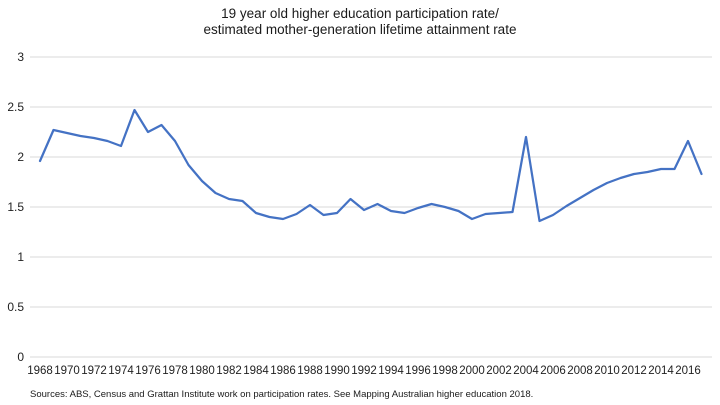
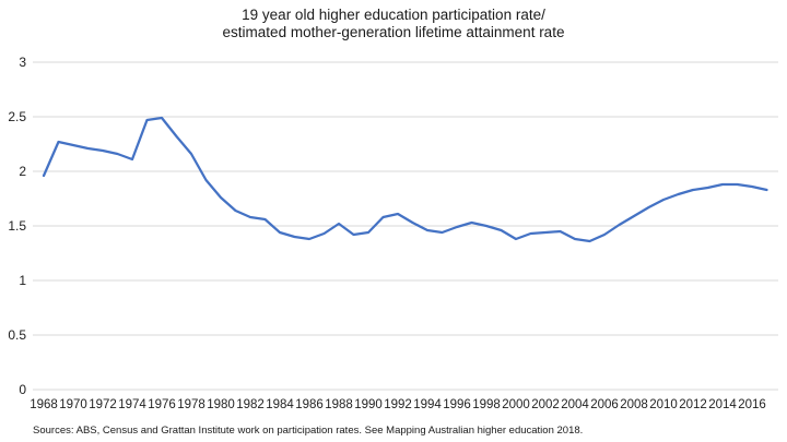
1976: 2.25 -> 2.49
1992: 1.47 -> 1.61
2004: 2.20 -> 1.38
2016: 2.16 -> 1.86
